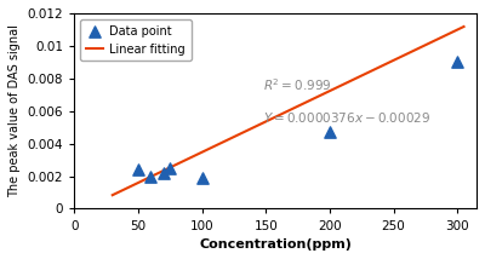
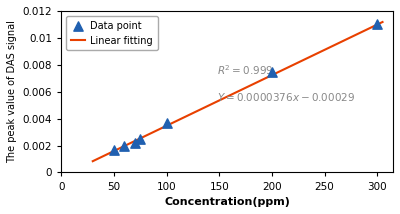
50: 0.0024 -> 0.0016
100: 0.0019 -> 0.0037
200: 0.0047 -> 0.0075
300: 0.0090 -> 0.0110
